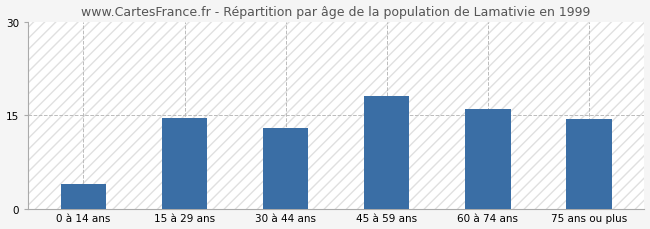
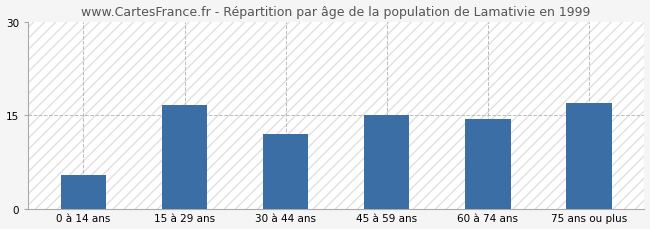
0 à 14 ans: 4.0 -> 5.4
15 à 29 ans: 14.5 -> 16.6
30 à 44 ans: 13.0 -> 12.0
45 à 59 ans: 18.0 -> 15.0
60 à 74 ans: 16.0 -> 14.4
75 ans ou plus: 14.3 -> 17.0
